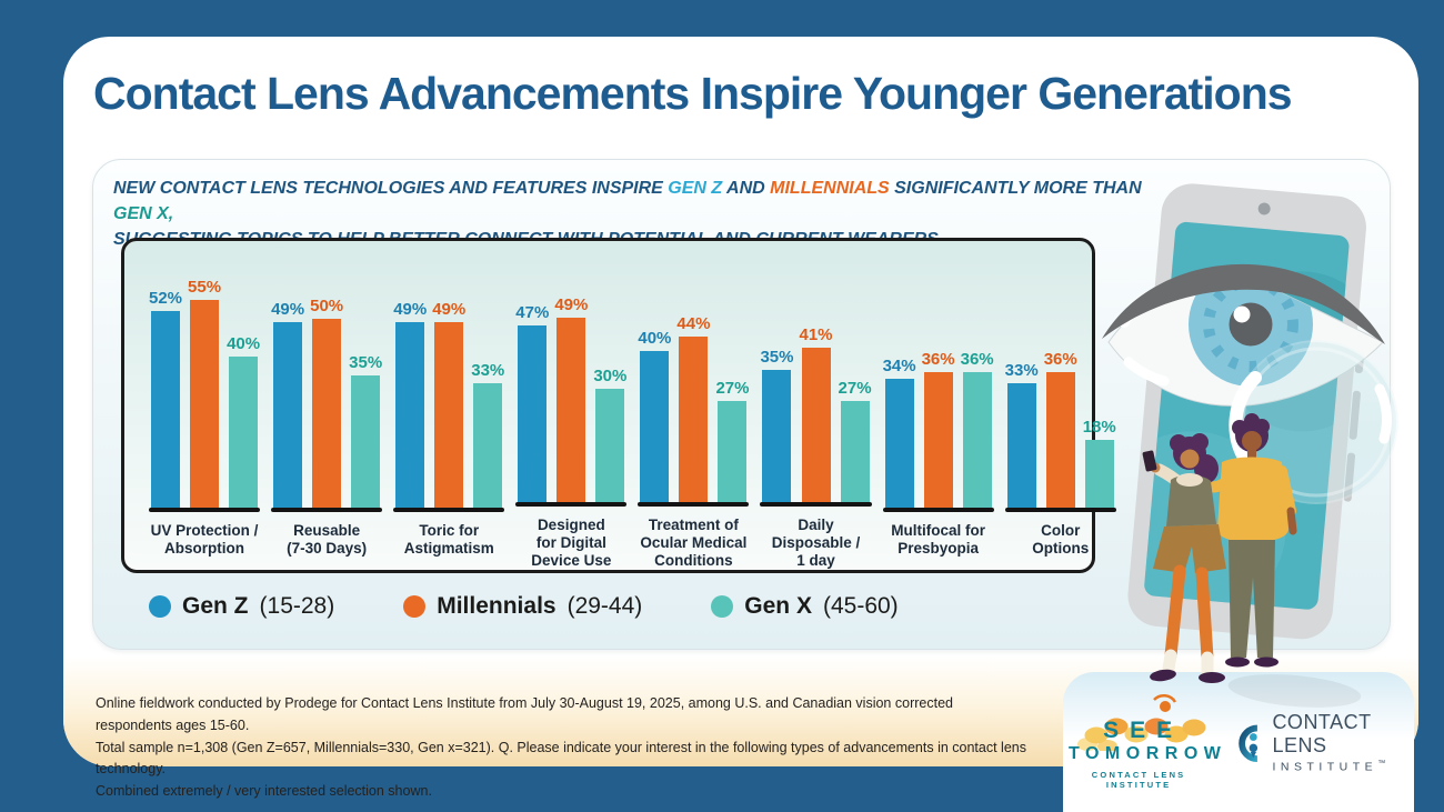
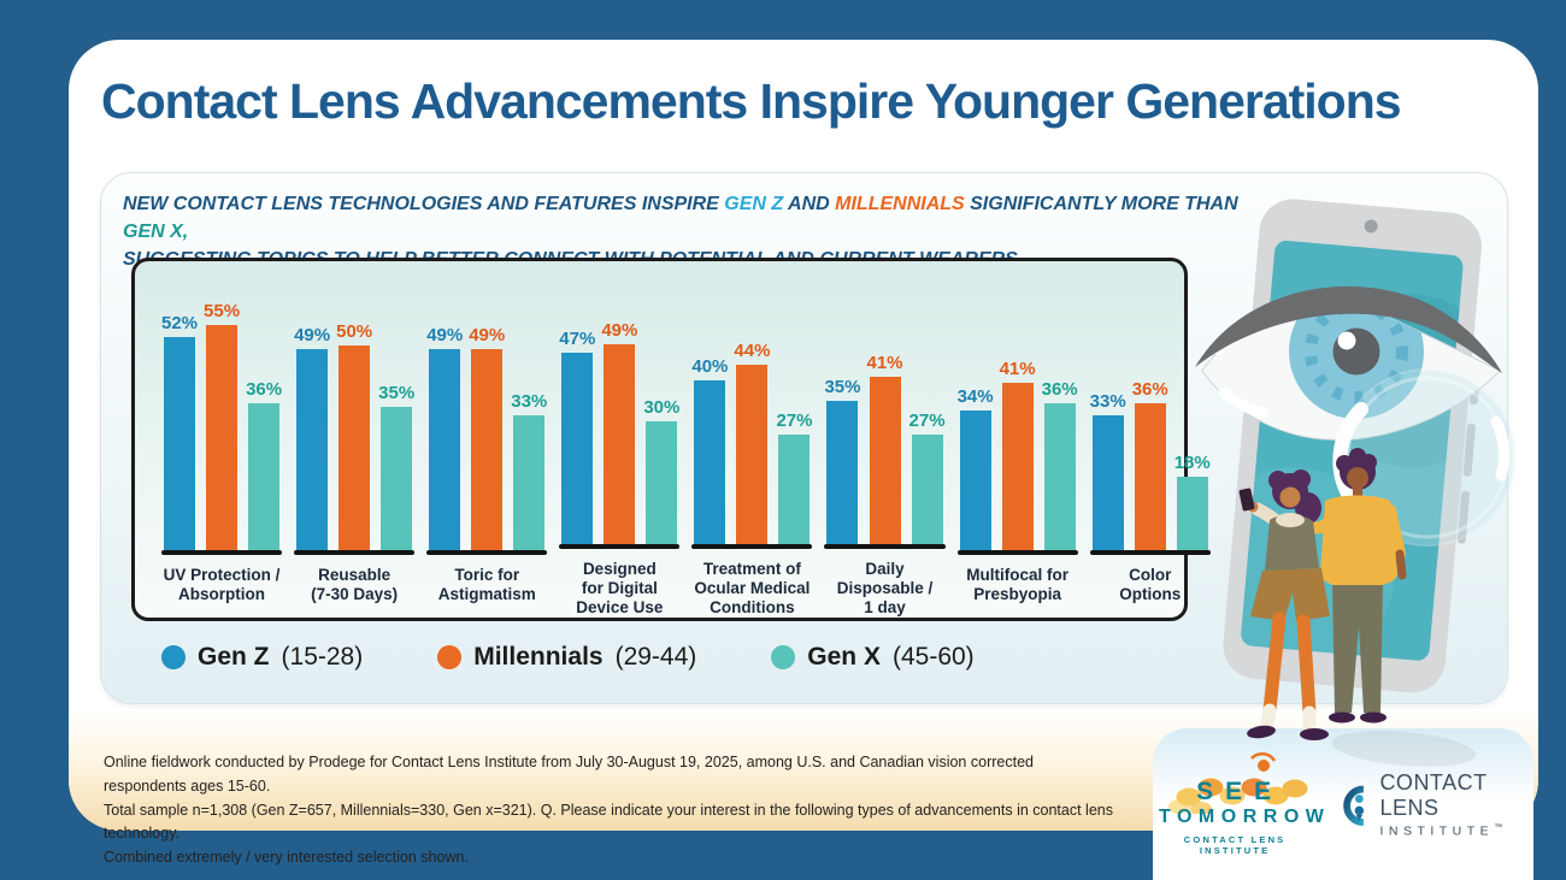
Gen X/UV Protection / Absorption: 40% -> 36%
Millennials/Multifocal for Presbyopia: 36% -> 41%
